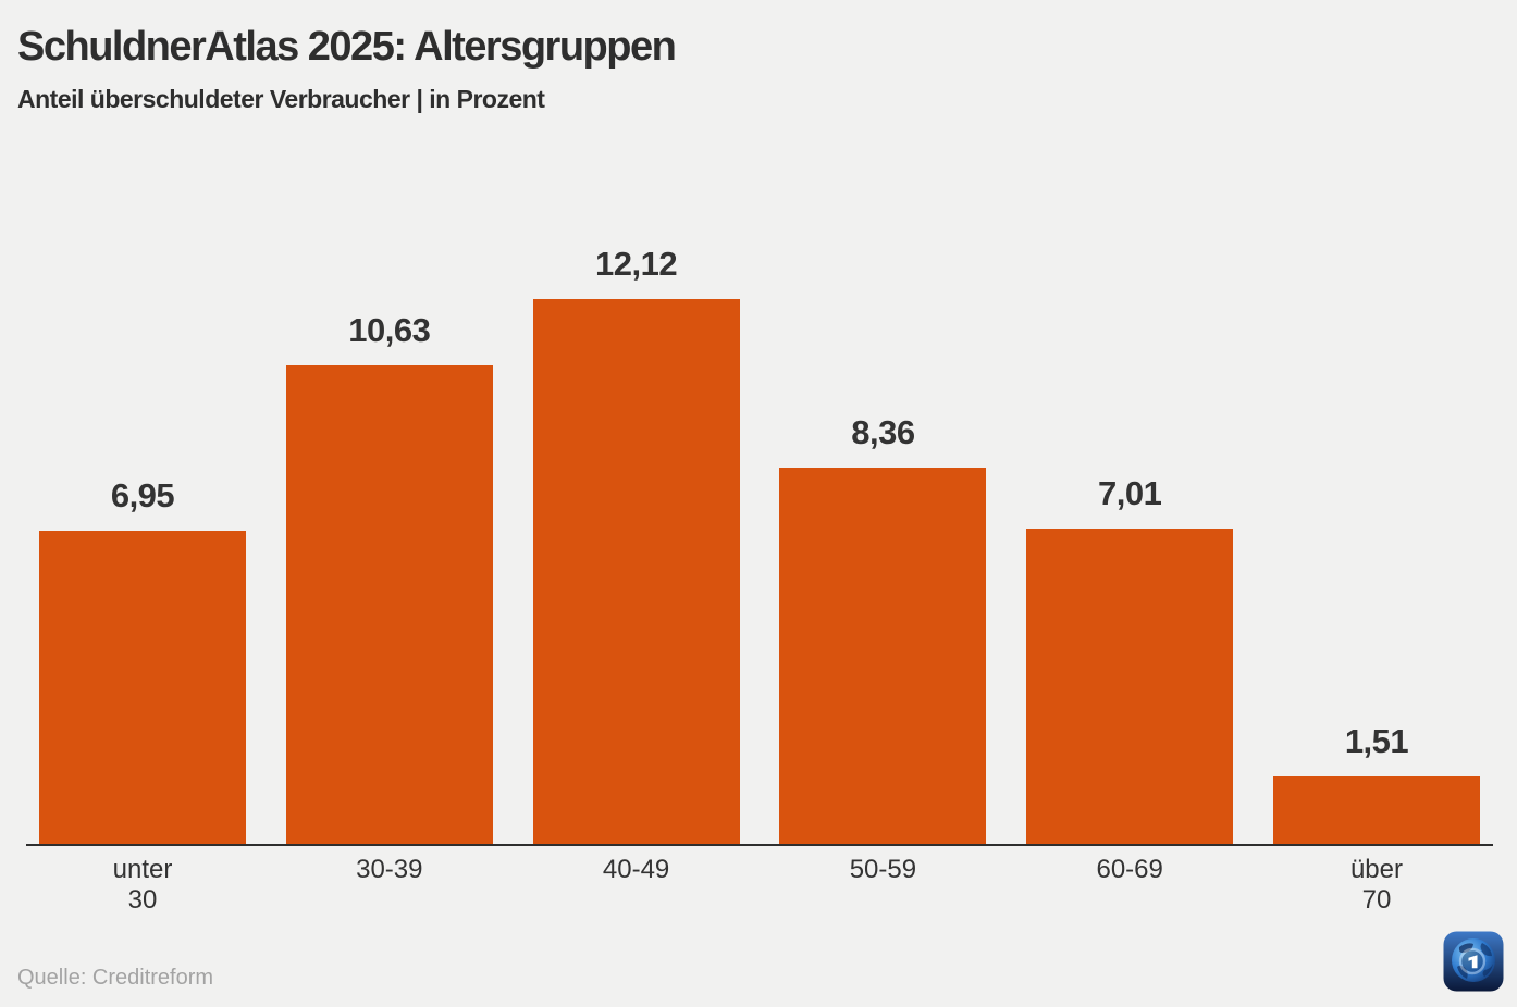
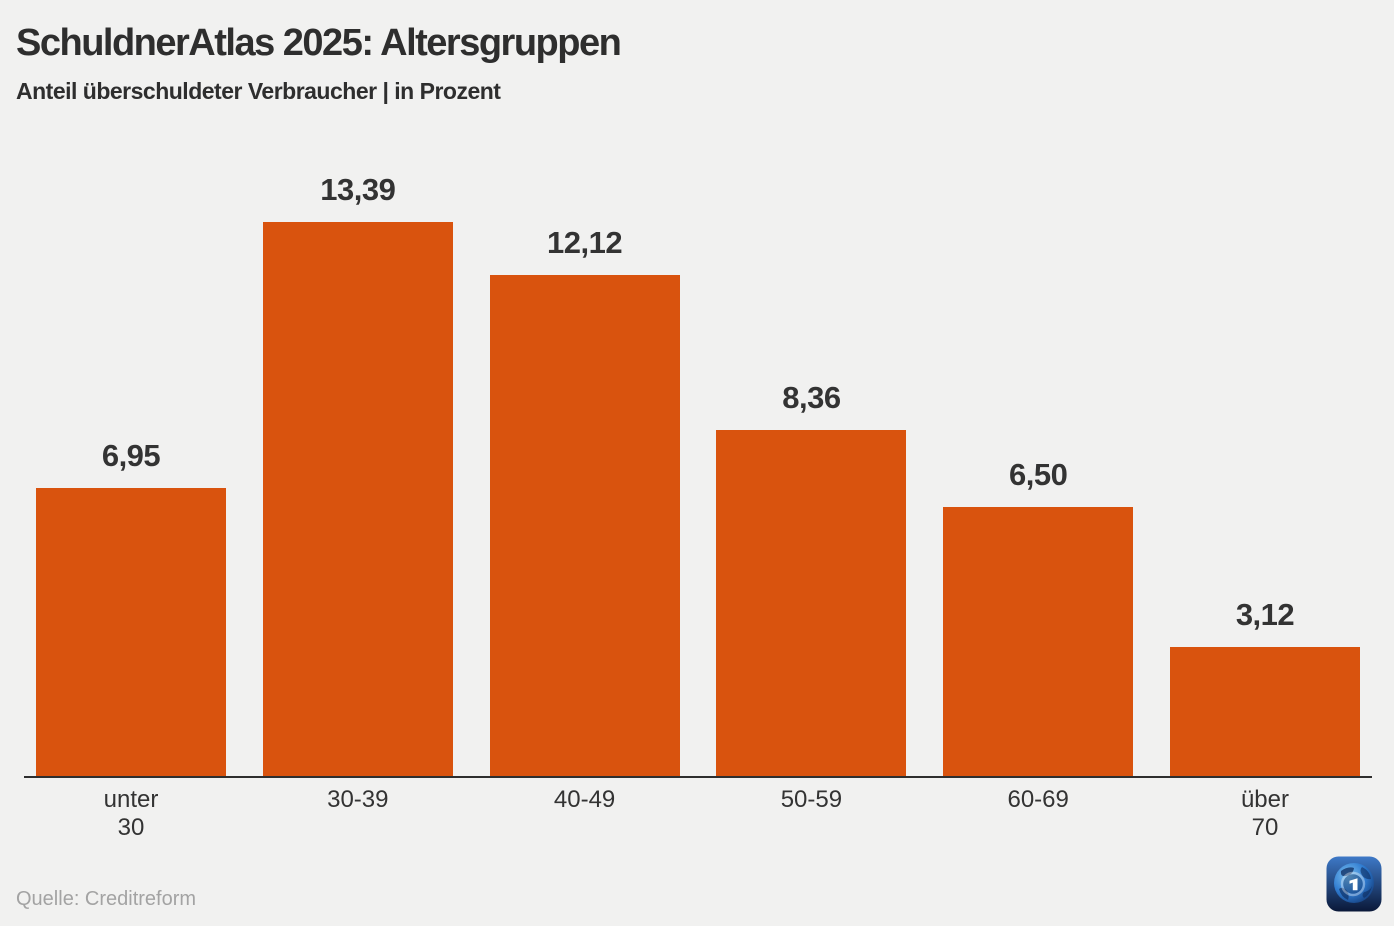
30-39: 10,63 -> 13,39
60-69: 7,01 -> 6,50
über 70: 1,51 -> 3,12
